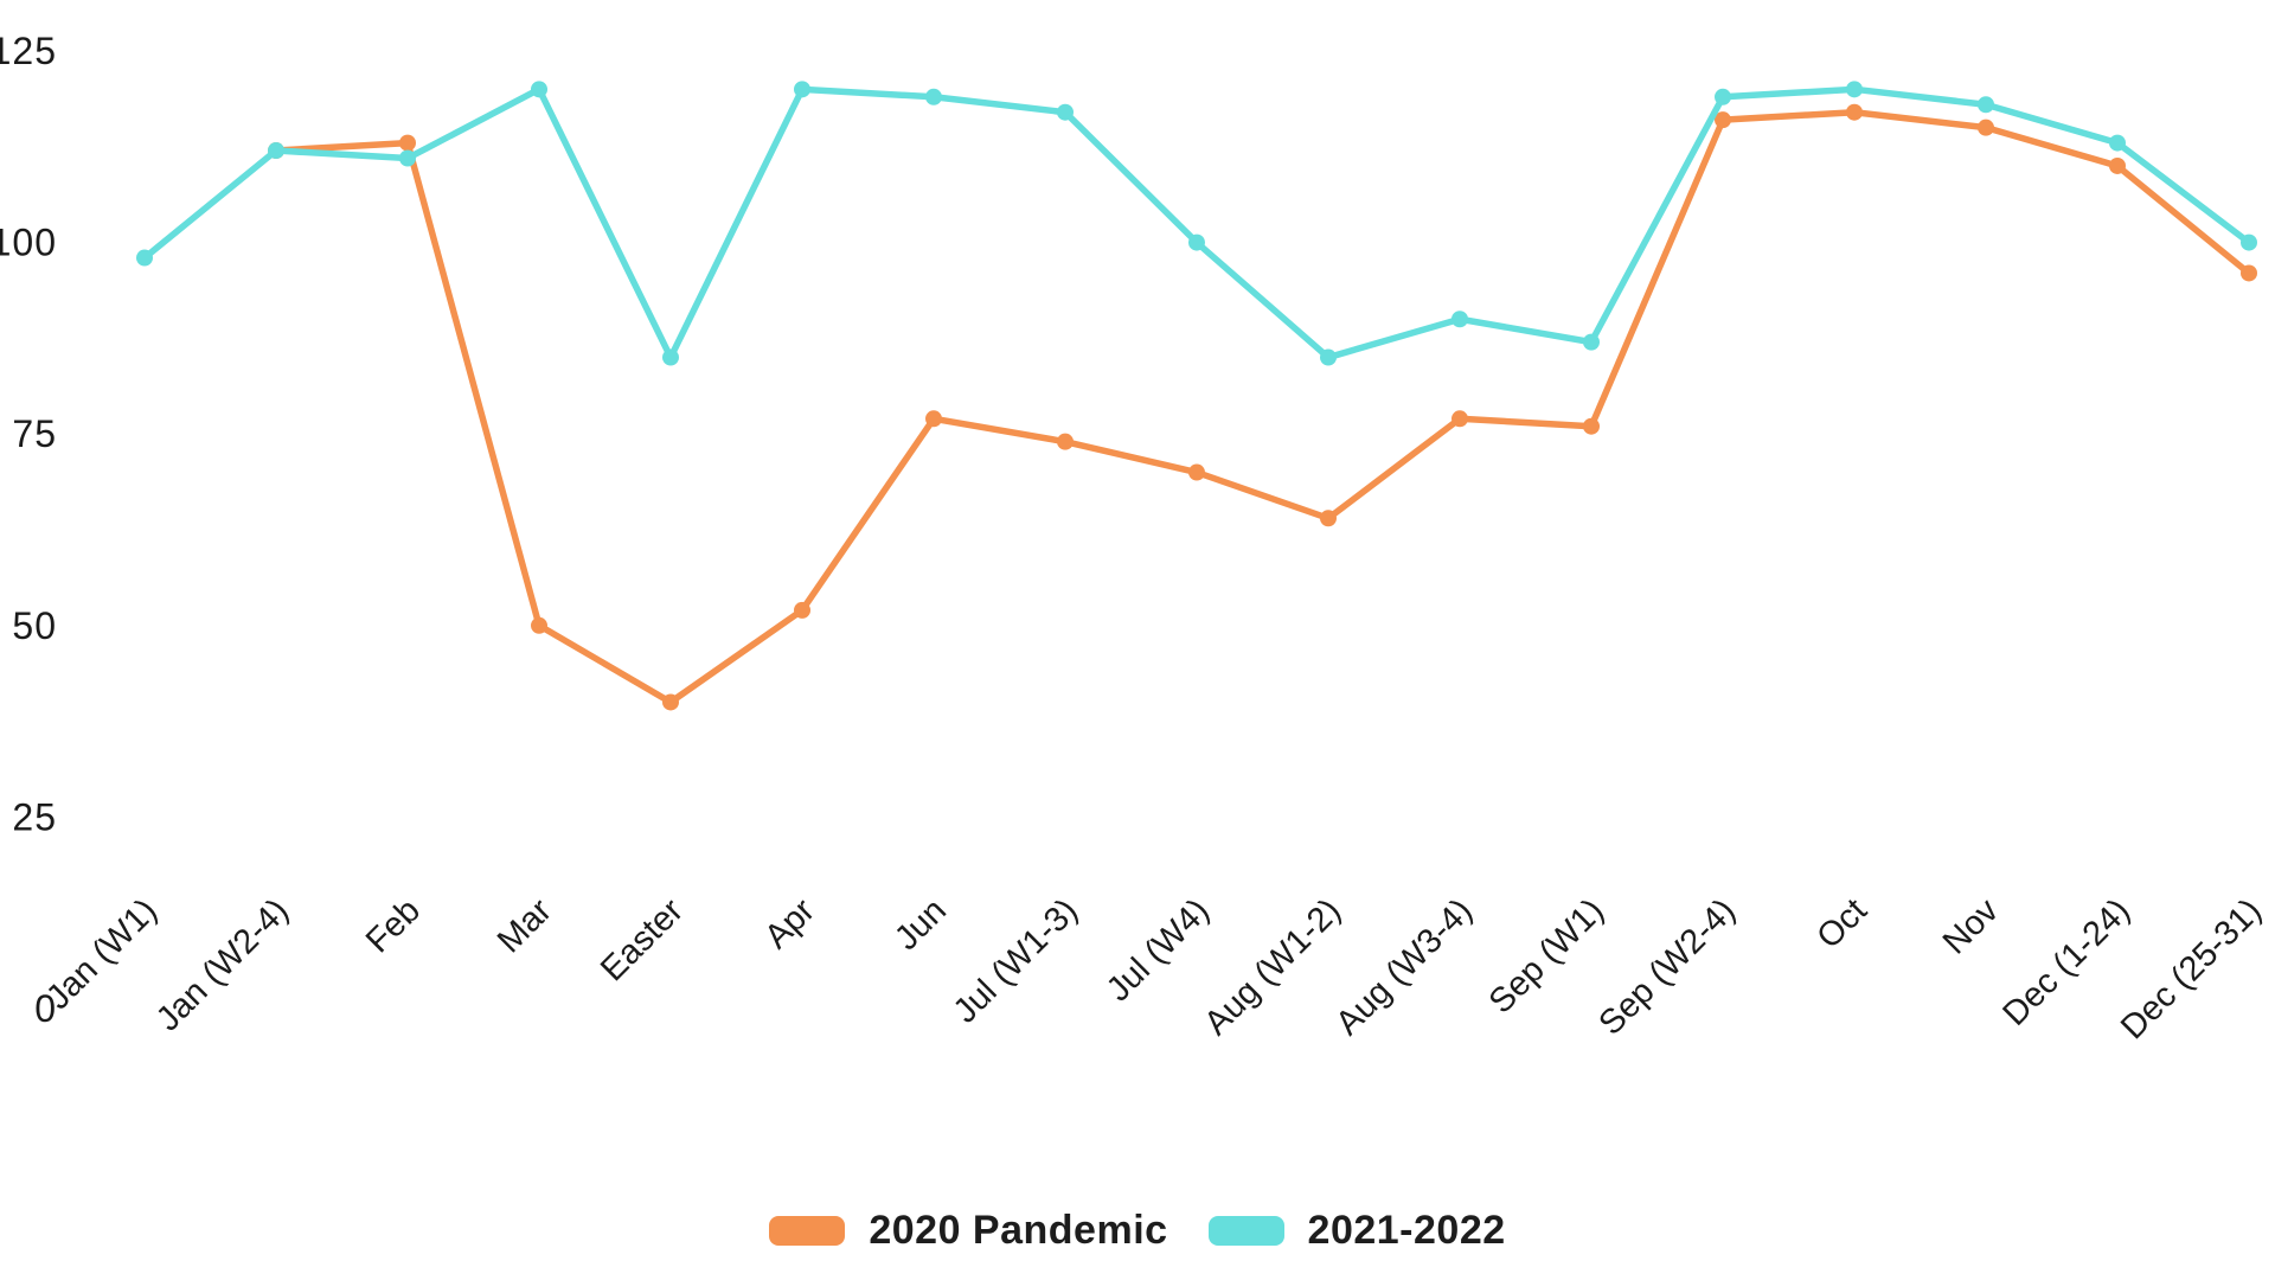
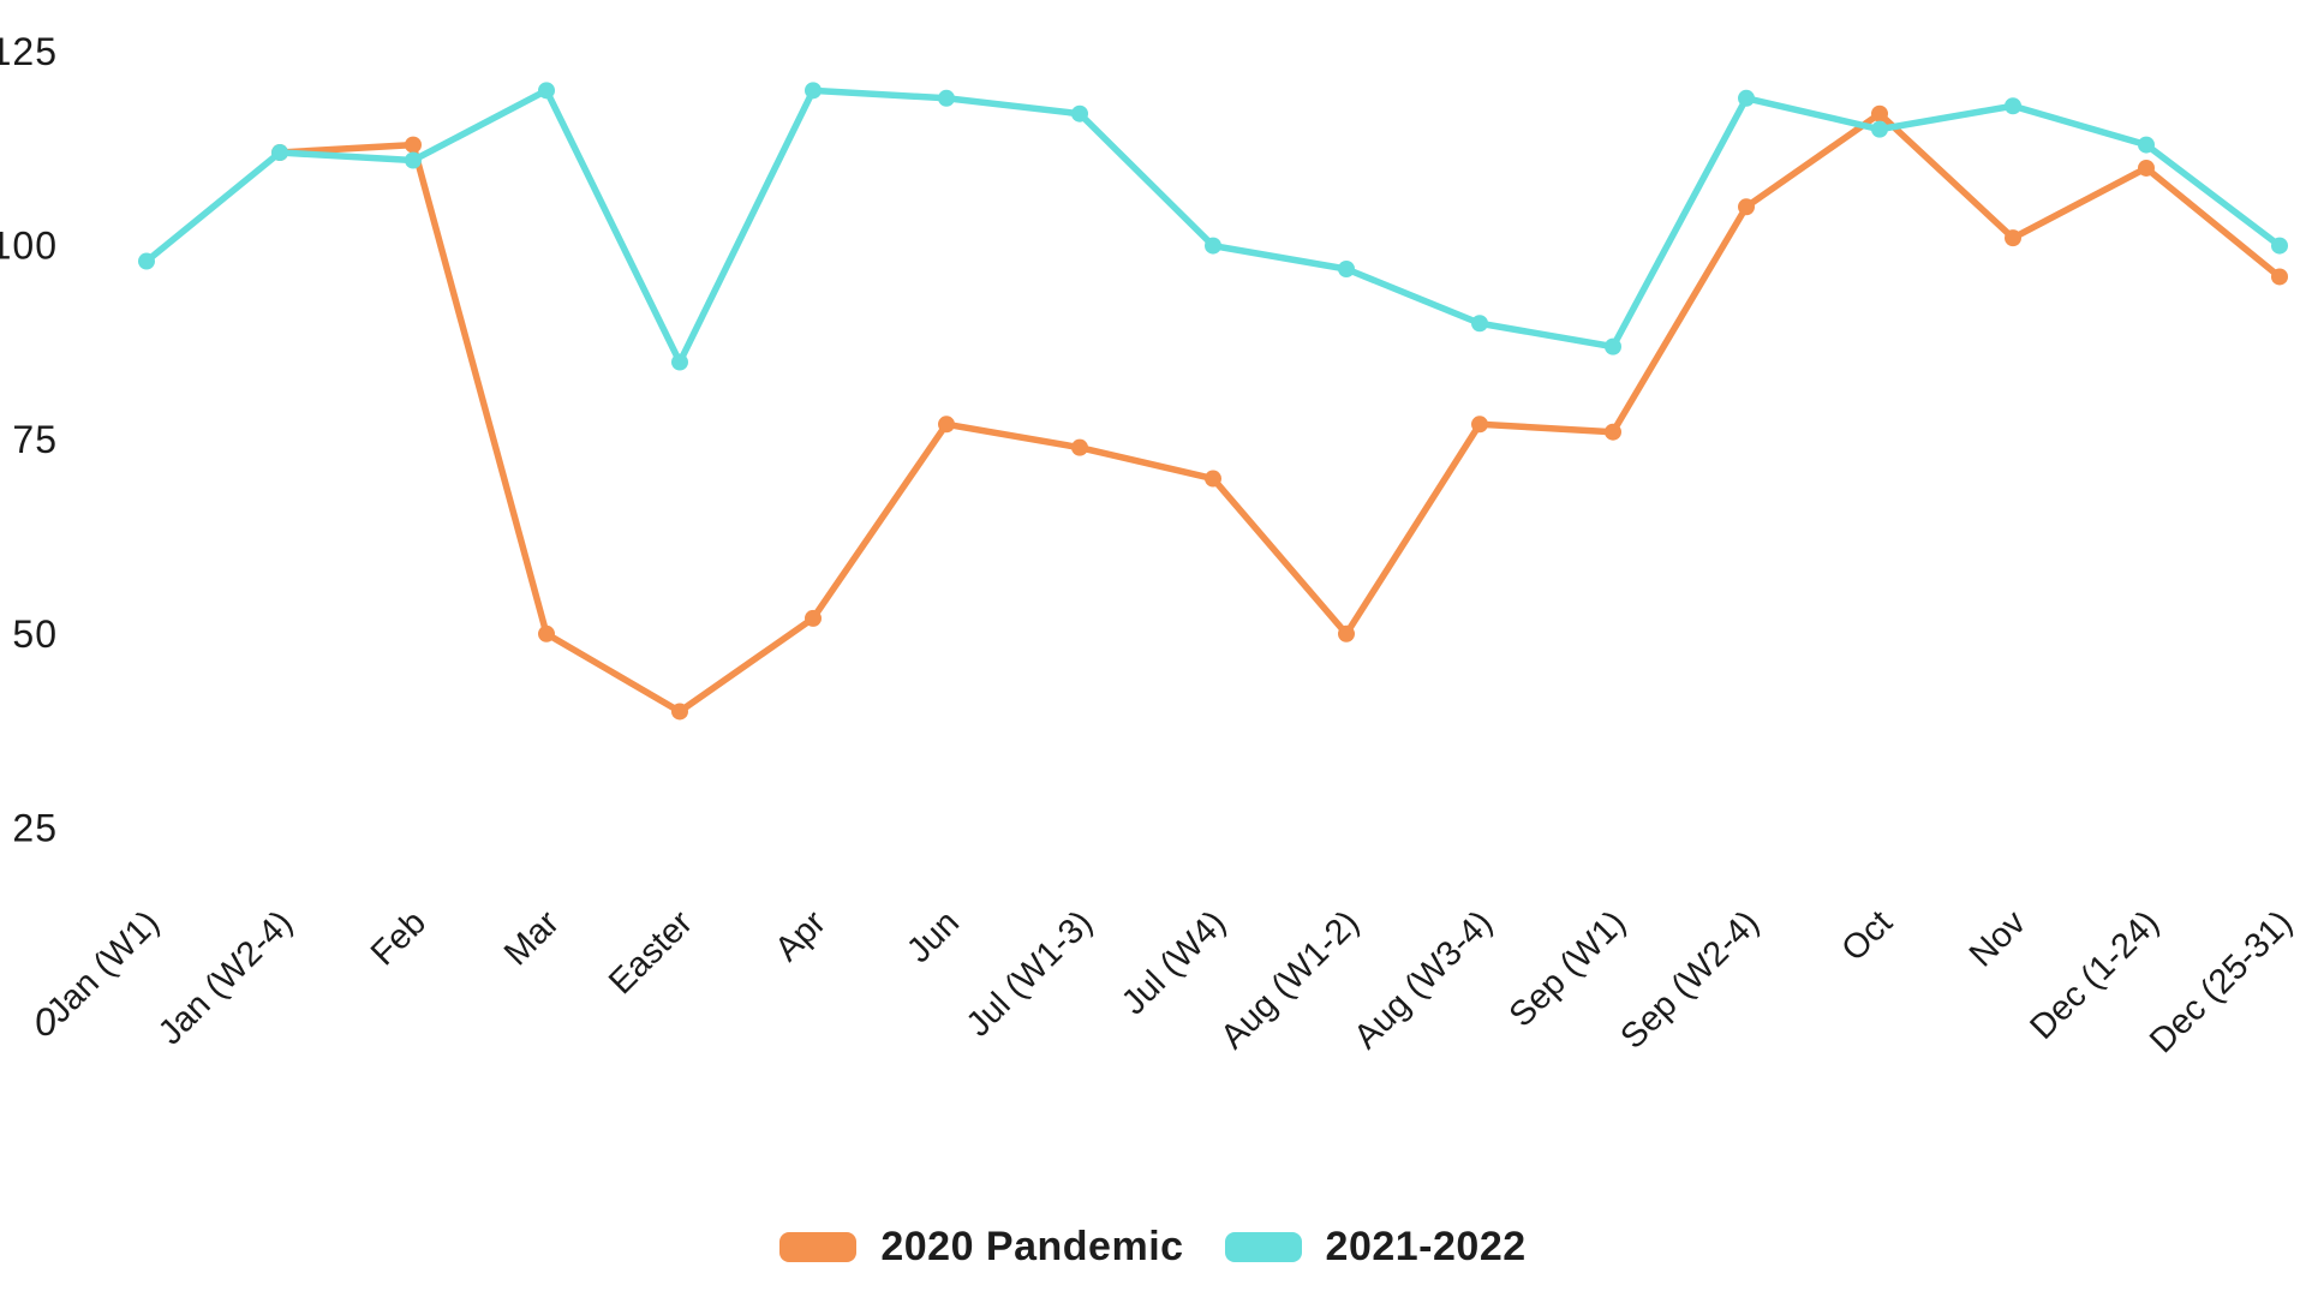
2020 Pandemic/Aug (W1-2): 64 -> 50
2021-2022/Aug (W1-2): 85 -> 97
2020 Pandemic/Sep (W2-4): 116 -> 105
2021-2022/Oct: 120 -> 115
2020 Pandemic/Nov: 115 -> 101
